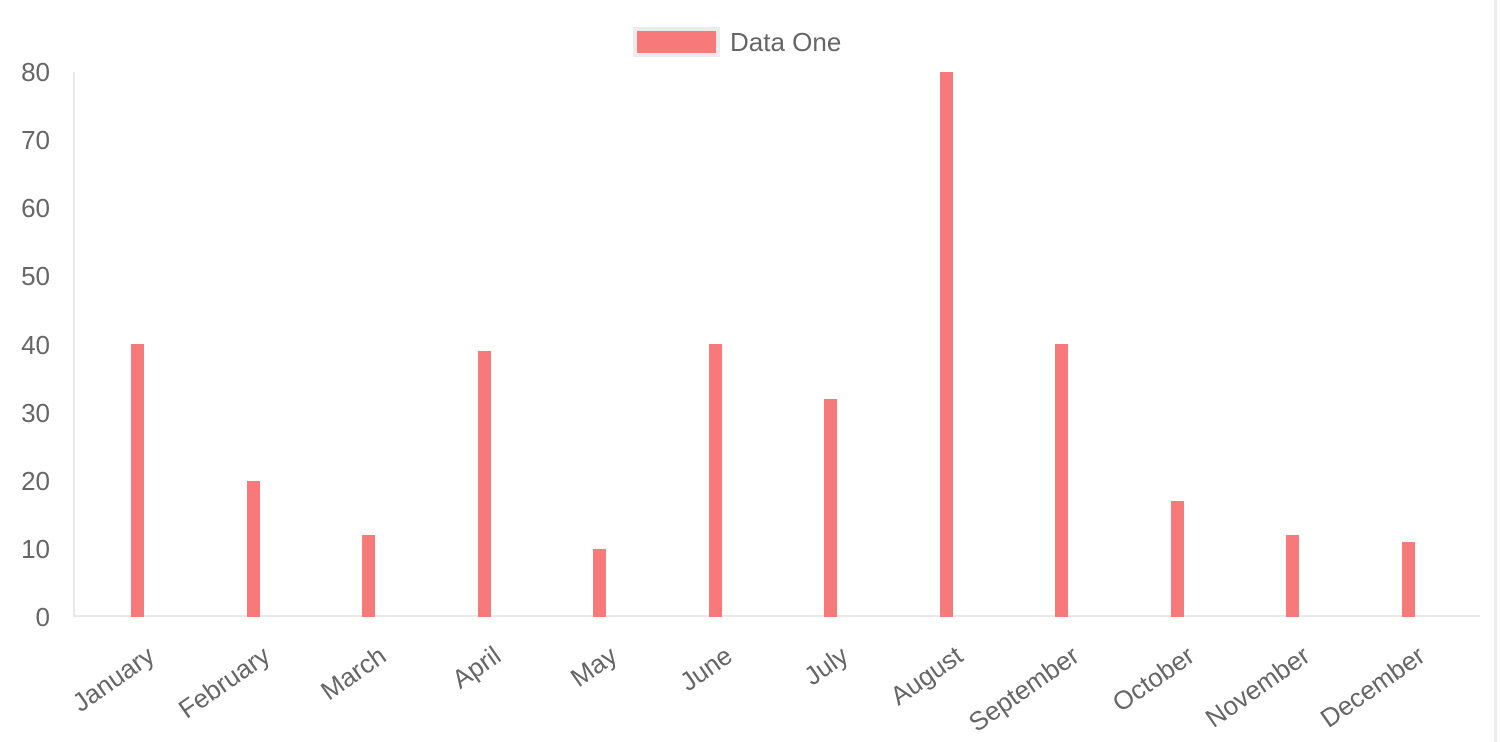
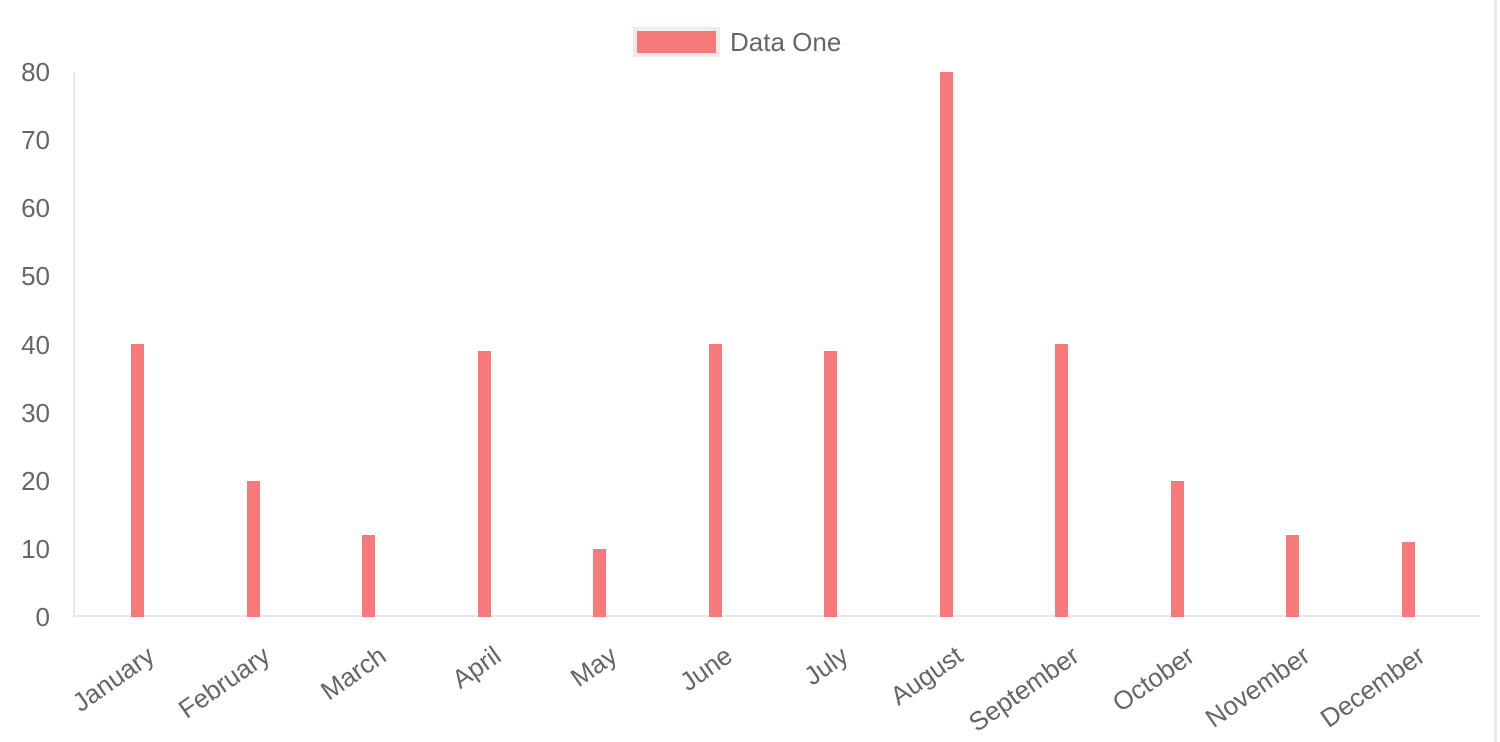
July: 32 -> 39
October: 17 -> 20
